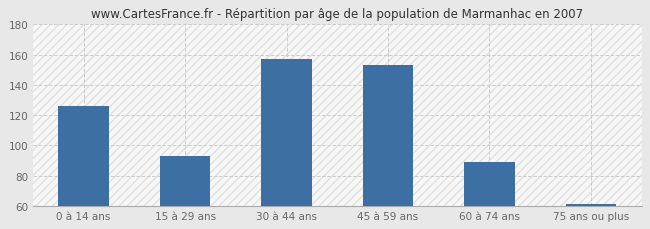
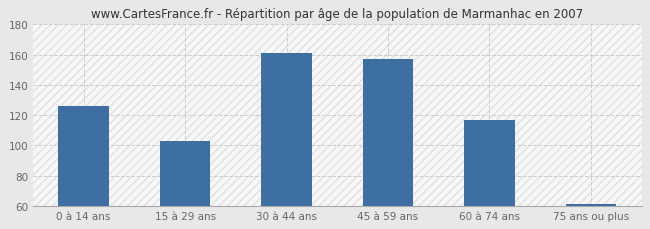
15 à 29 ans: 93 -> 103
30 à 44 ans: 157 -> 161
45 à 59 ans: 153 -> 157
60 à 74 ans: 89 -> 117
